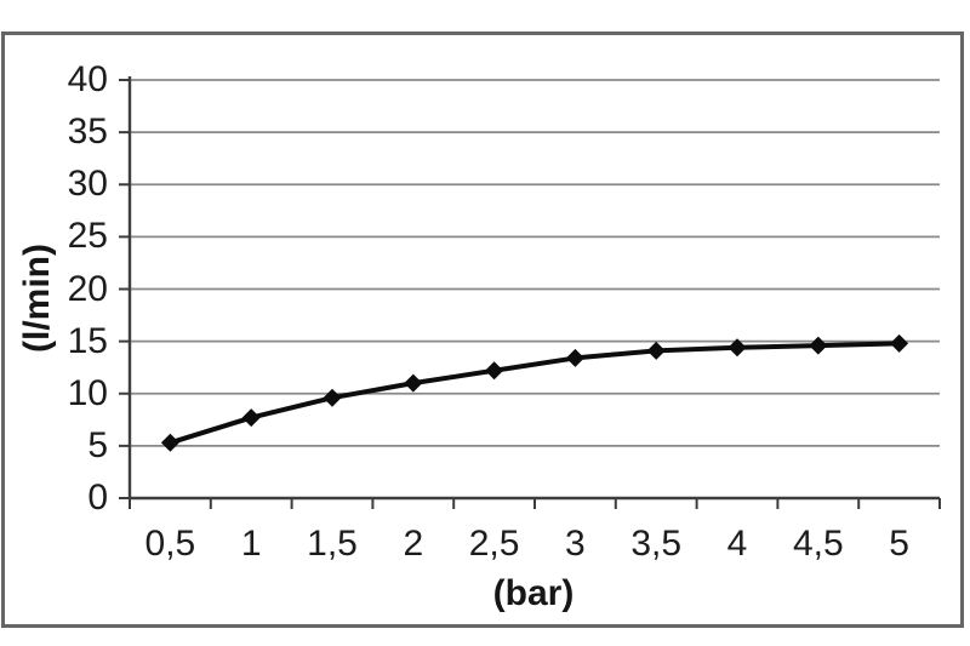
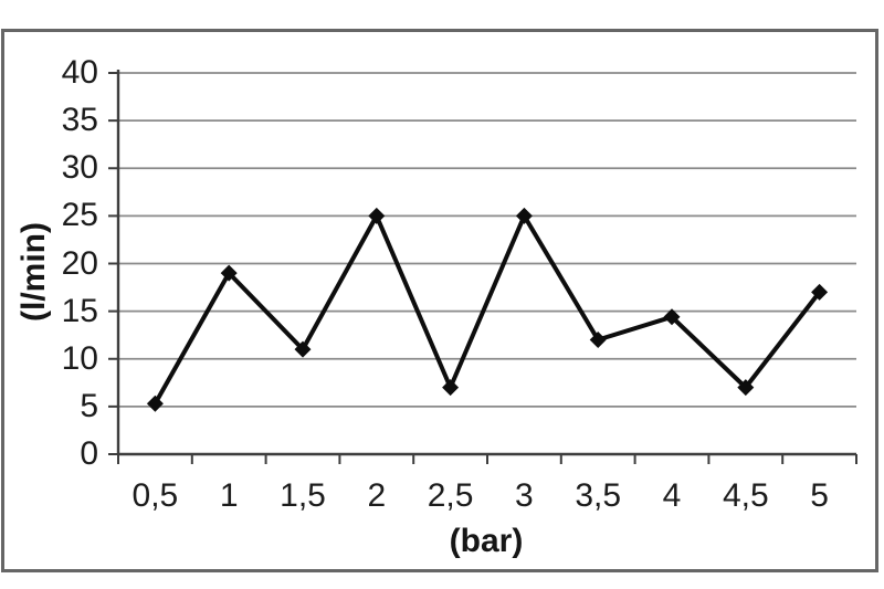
1: 8 -> 19
1,5: 10 -> 11
2: 11 -> 25
2,5: 12 -> 7
3: 13 -> 25
3,5: 14 -> 12
4,5: 15 -> 7
5: 15 -> 17
